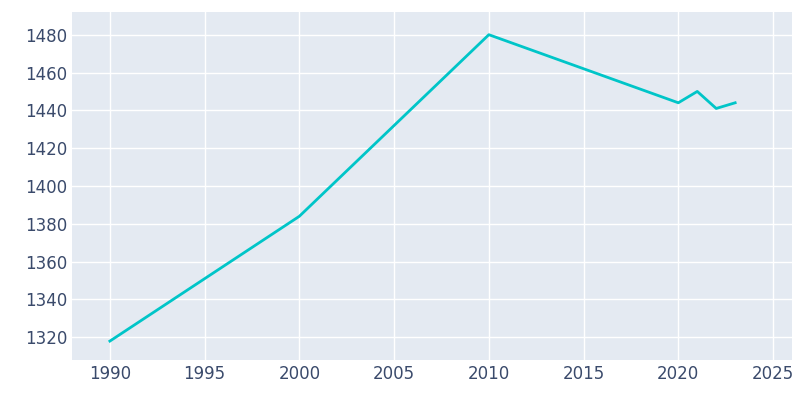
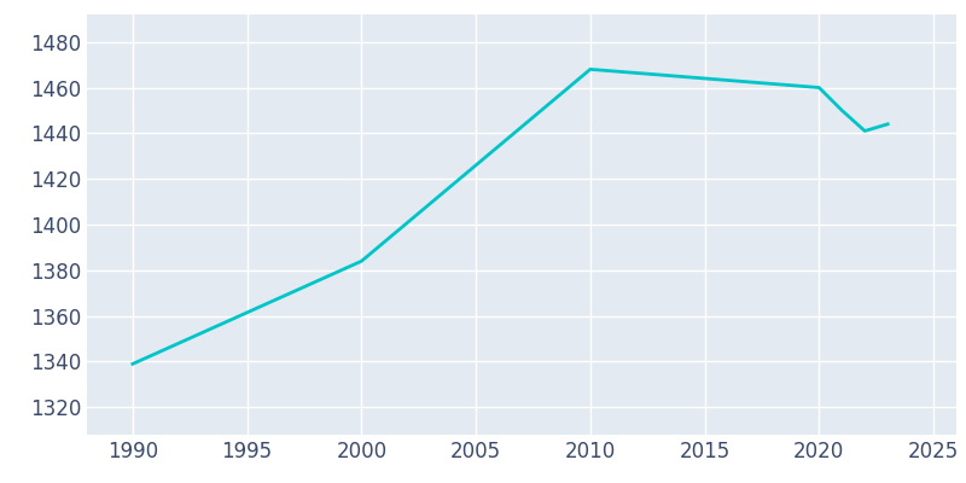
1990: 1318 -> 1339
2010: 1480 -> 1468
2020: 1444 -> 1460
